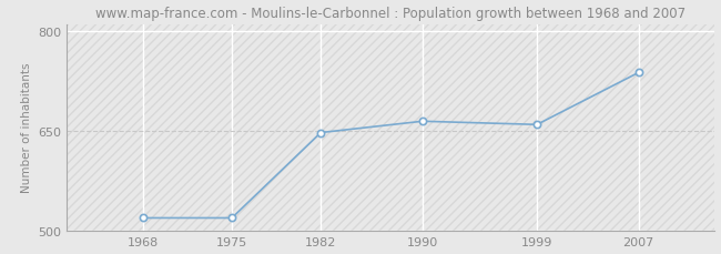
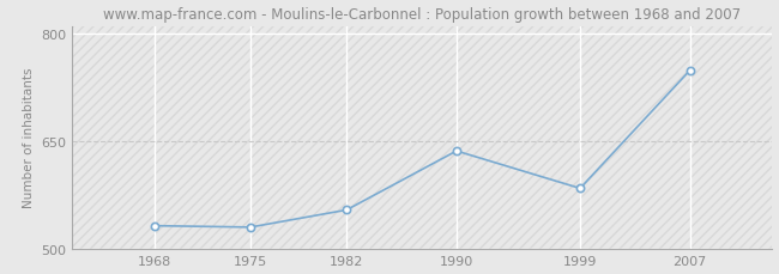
1968: 519 -> 532
1975: 519 -> 530
1982: 647 -> 554
1990: 664 -> 636
1999: 659 -> 584
2007: 737 -> 748
